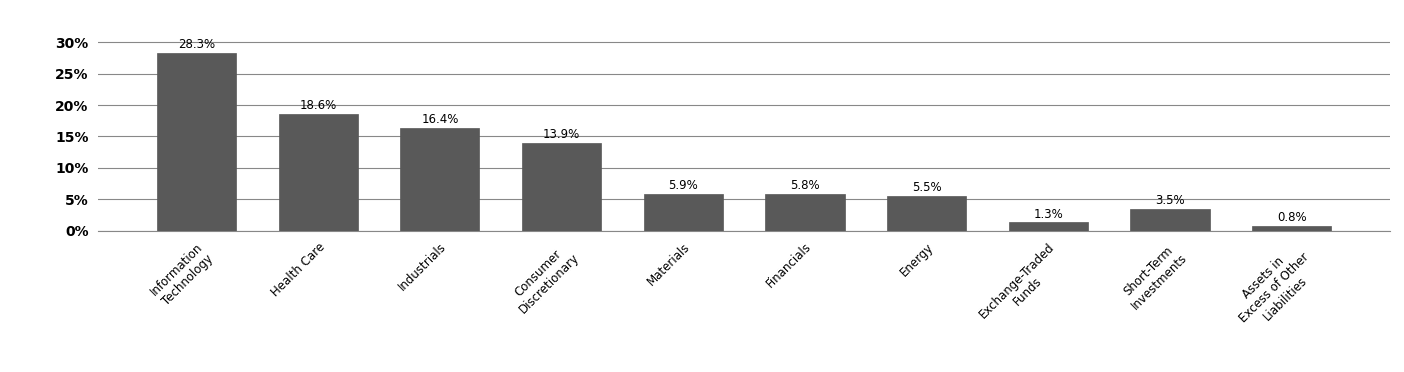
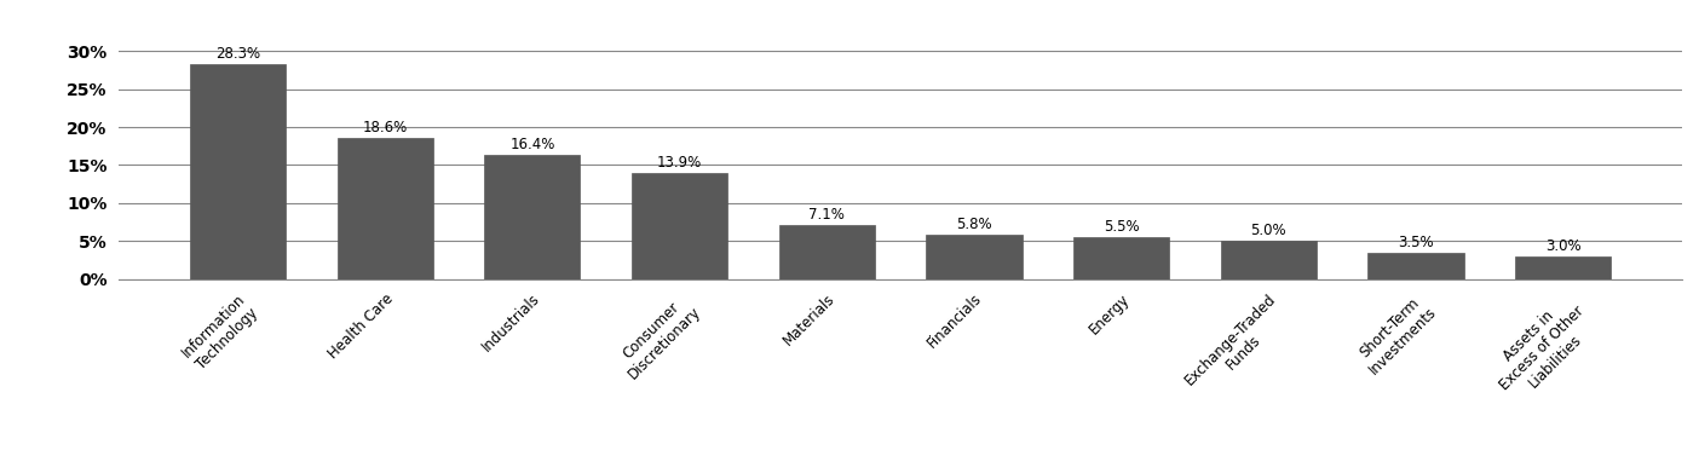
Materials: 5.9% -> 7.1%
Exchange-Traded Funds: 1.3% -> 5.0%
Assets in Excess of Other Liabilities: 0.8% -> 3.0%
